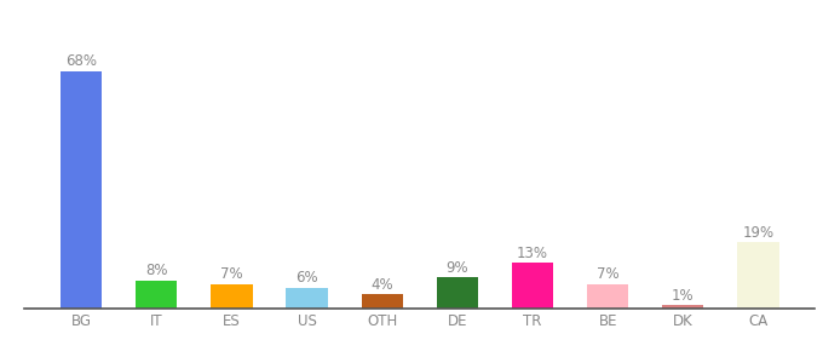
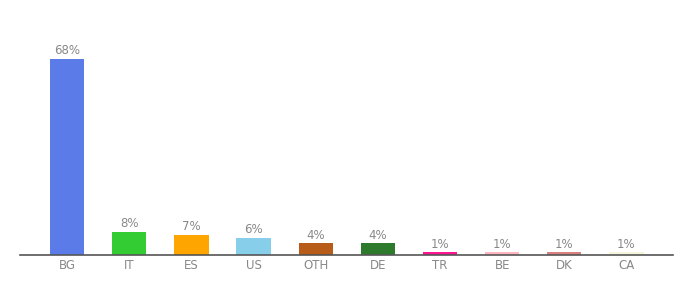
DE: 9% -> 4%
TR: 13% -> 1%
BE: 7% -> 1%
CA: 19% -> 1%
